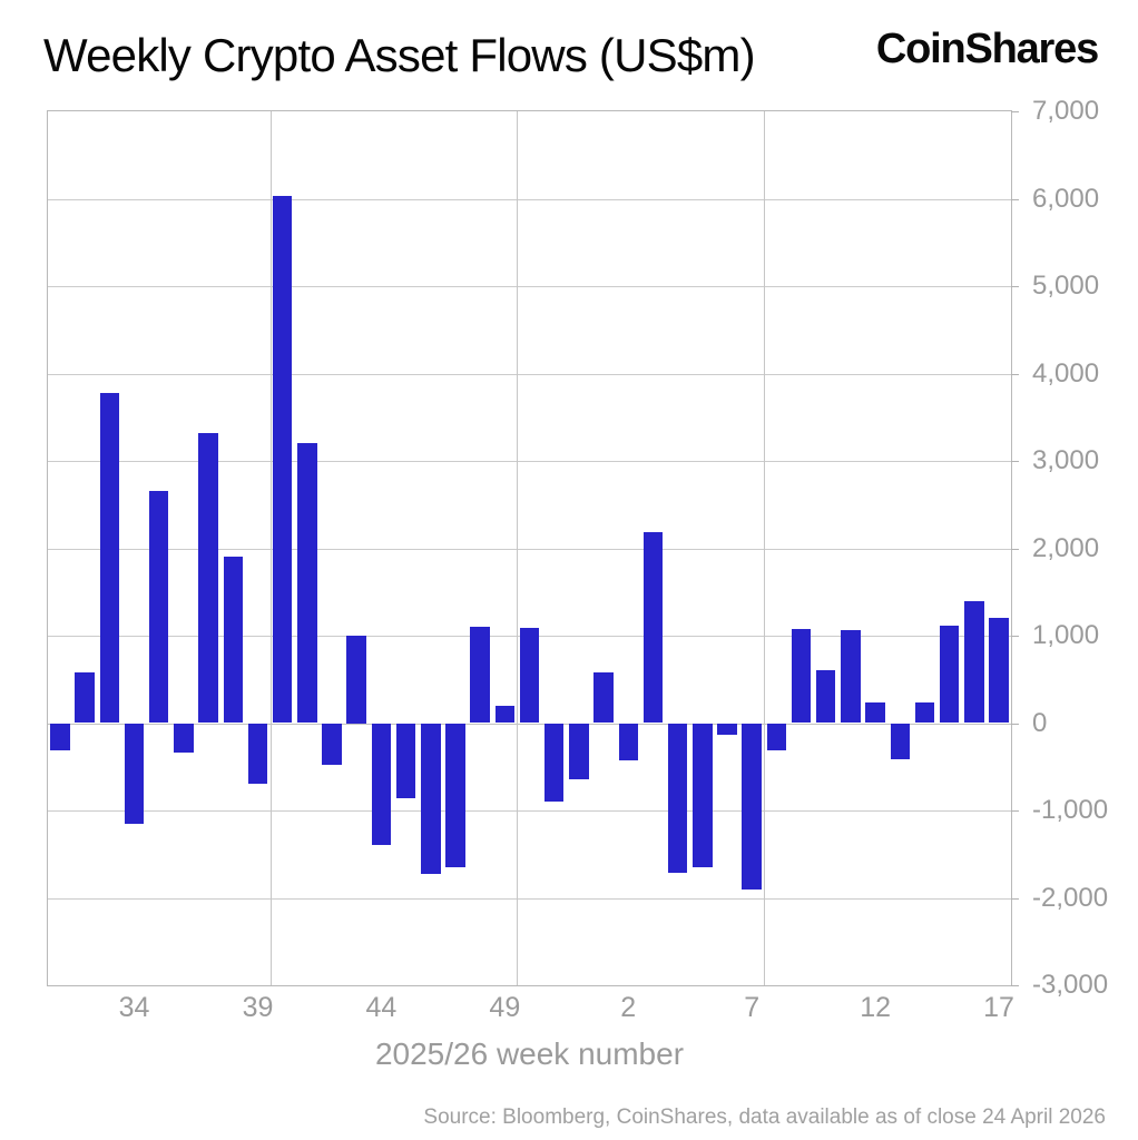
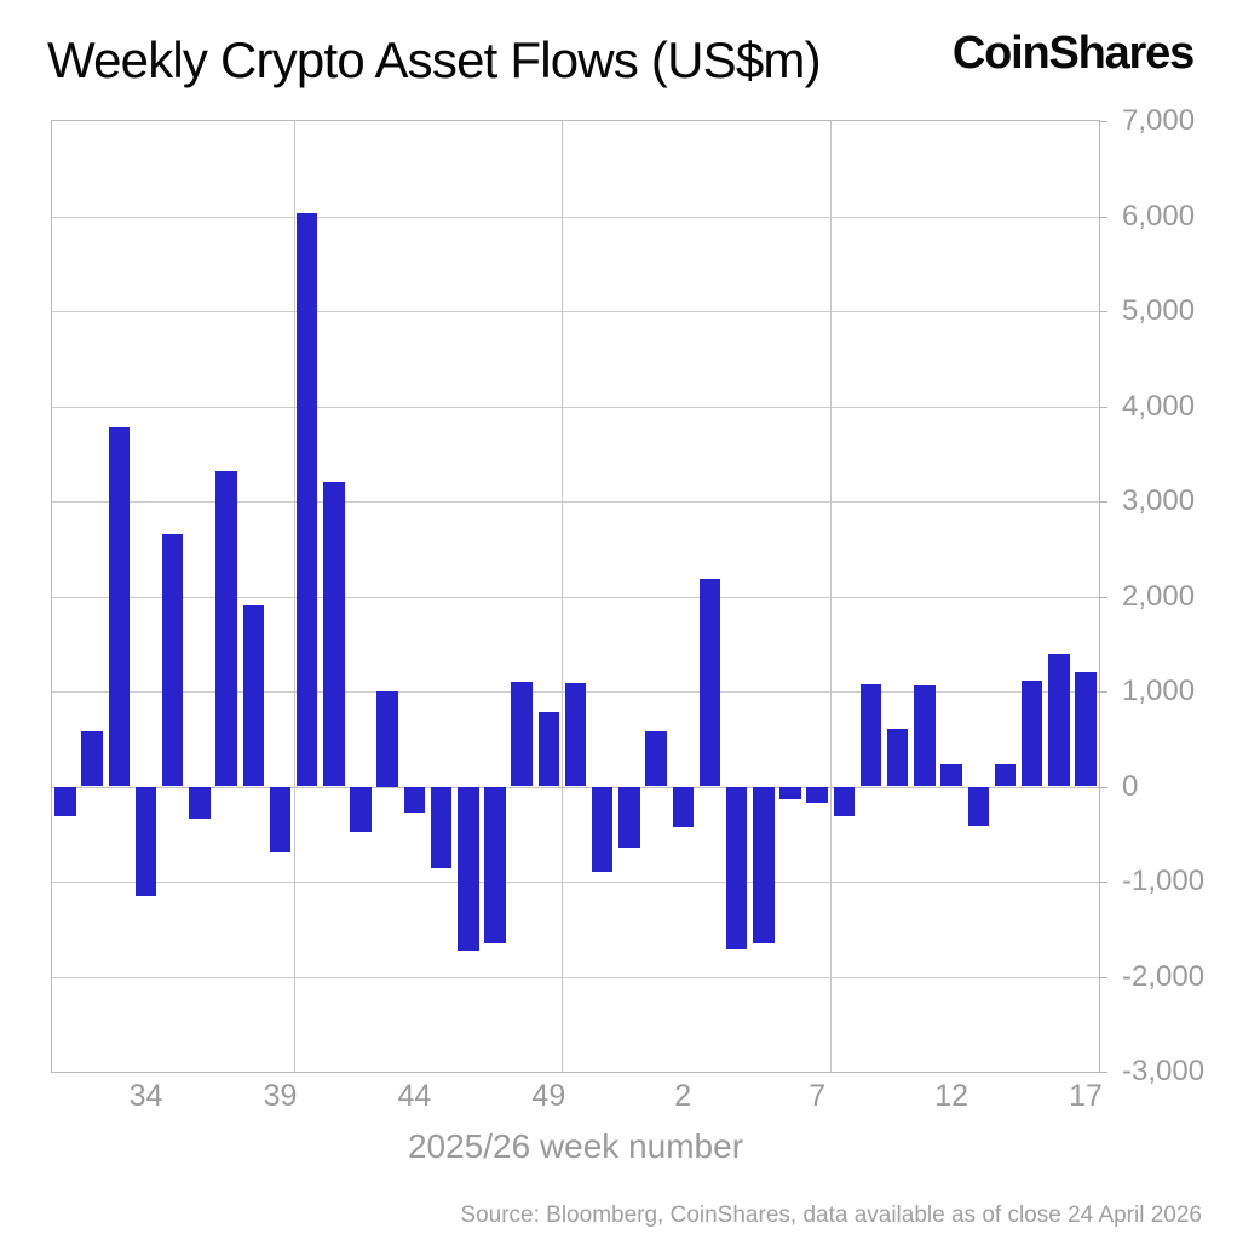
44: -1400 -> -300
49: 200 -> 800
7: -1900 -> -200
